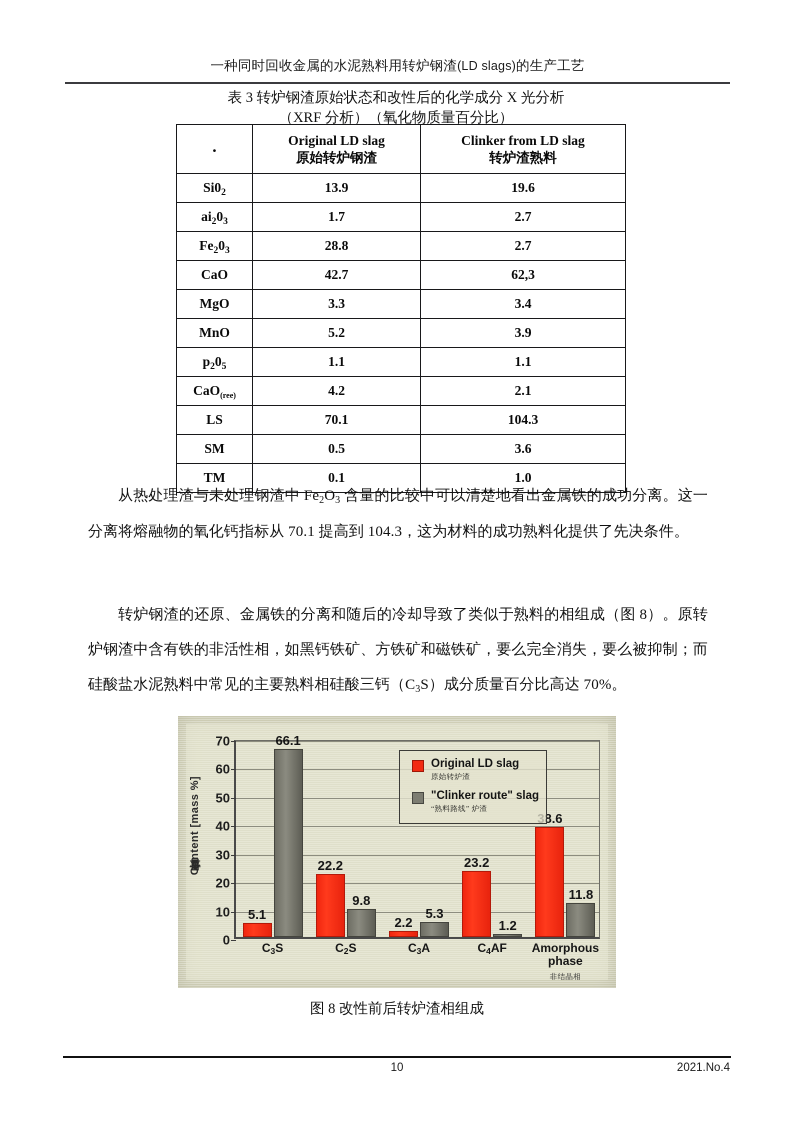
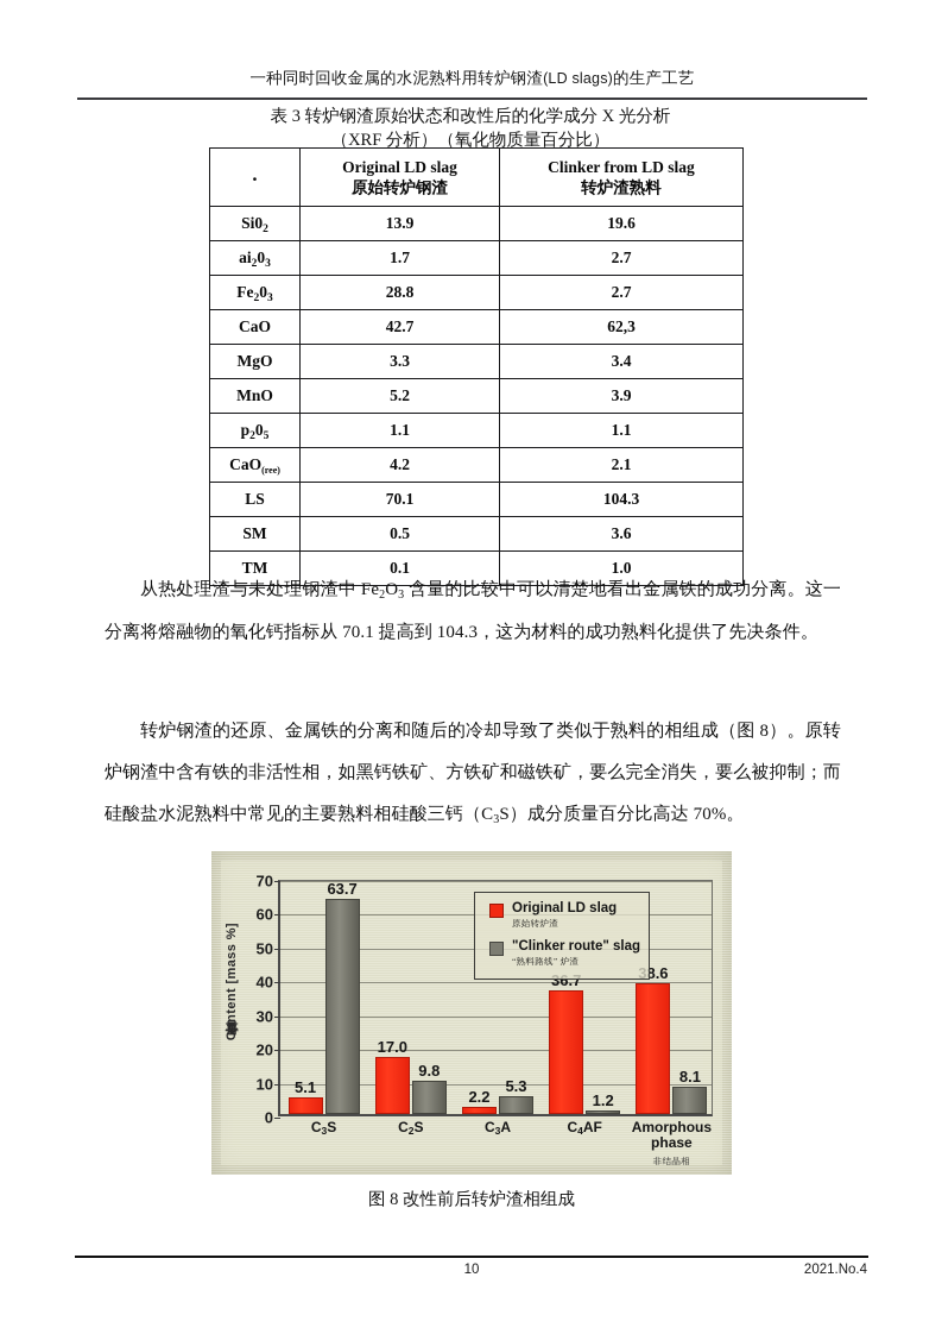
"Clinker route" slag/C3S: 66.1 -> 63.7
Original LD slag/C2S: 22.2 -> 17.0
Original LD slag/C4AF: 23.2 -> 36.7
"Clinker route" slag/Amorphous phase: 11.8 -> 8.1
